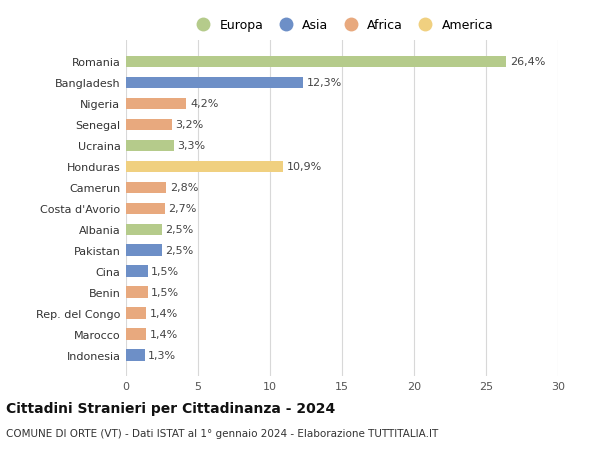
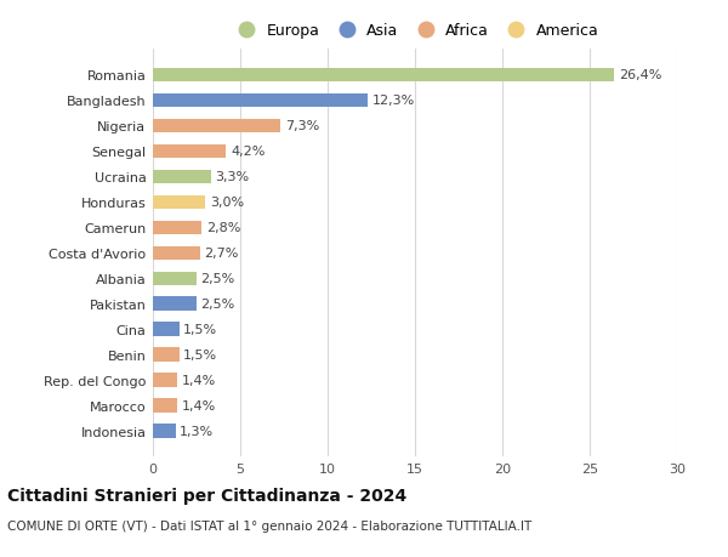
Nigeria: 4,2% -> 7,3%
Senegal: 3,2% -> 4,2%
Honduras: 10,9% -> 3,0%
